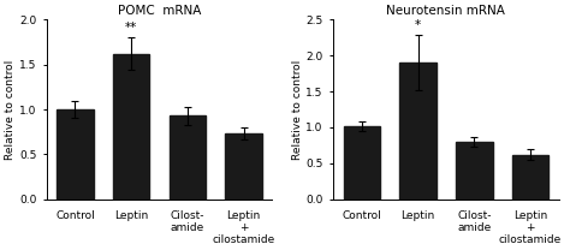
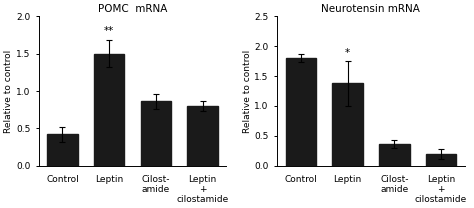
POMC mRNA/Control: 1.00 -> 0.42
POMC mRNA/Leptin: 1.62 -> 1.50
POMC mRNA/Cilost- amide: 0.93 -> 0.86
POMC mRNA/Leptin + cilostamide: 0.73 -> 0.80
Neurotensin mRNA/Control: 1.02 -> 1.80
Neurotensin mRNA/Leptin: 1.90 -> 1.38
Neurotensin mRNA/Cilost- amide: 0.80 -> 0.36
Neurotensin mRNA/Leptin + cilostamide: 0.62 -> 0.20
